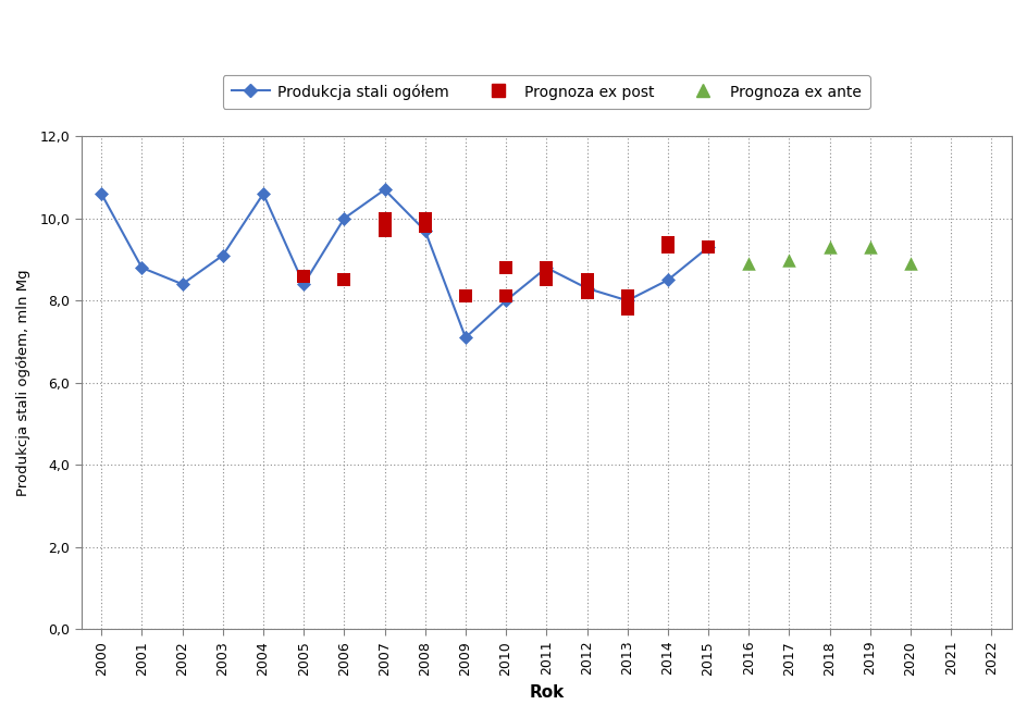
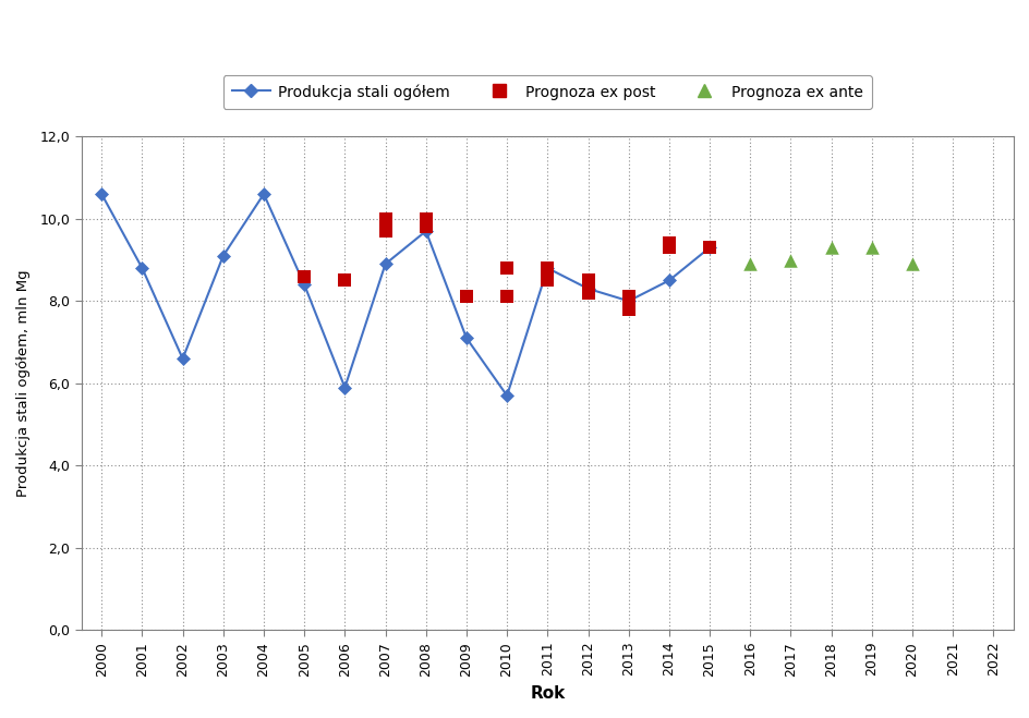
Produkcja stali ogółem/2002: 8,4 -> 6,6
Produkcja stali ogółem/2006: 10,0 -> 5,9
Produkcja stali ogółem/2007: 10,7 -> 8,9
Produkcja stali ogółem/2010: 8,0 -> 5,7
